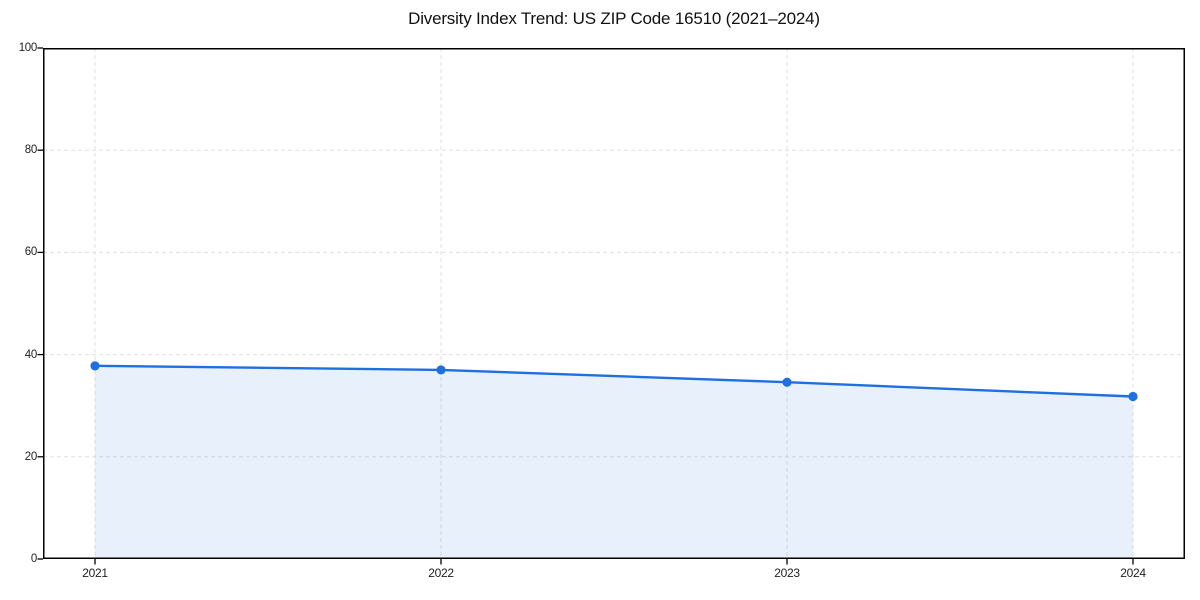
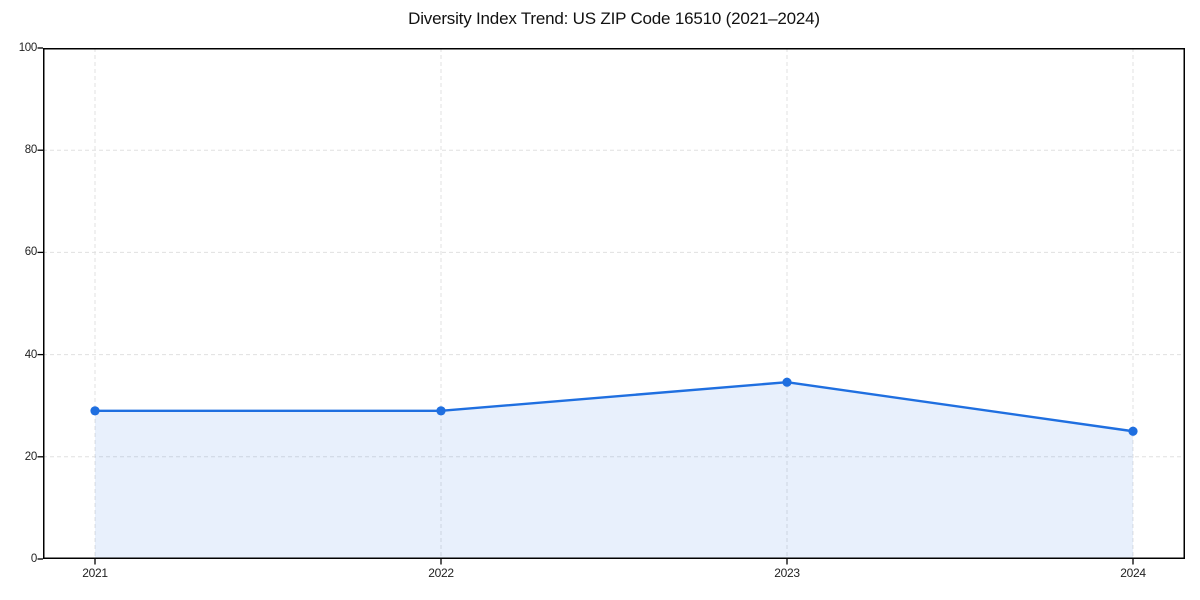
2021: 38 -> 29
2022: 37 -> 29
2024: 32 -> 25
